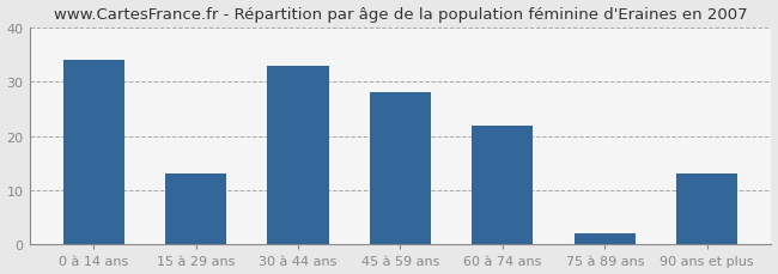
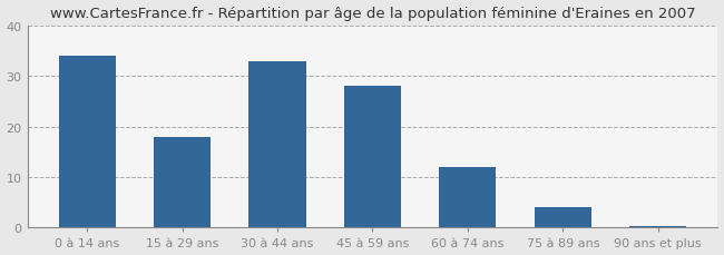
15 à 29 ans: 13.0 -> 18.0
60 à 74 ans: 22.0 -> 12.0
75 à 89 ans: 2.0 -> 4.0
90 ans et plus: 13.0 -> 0.3
